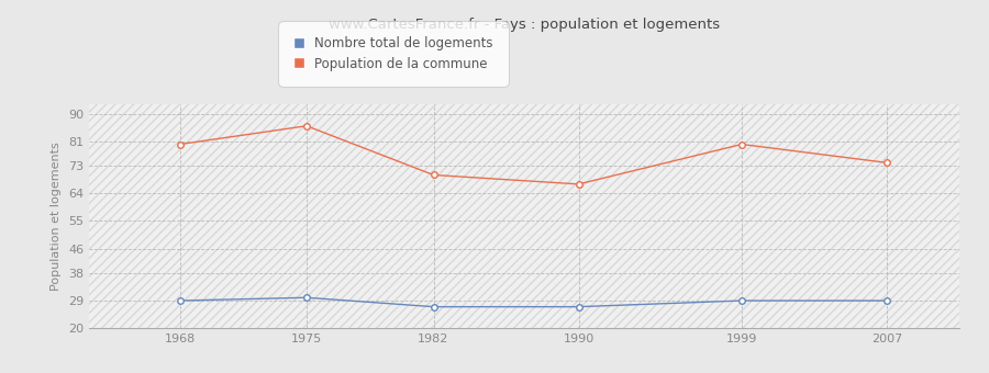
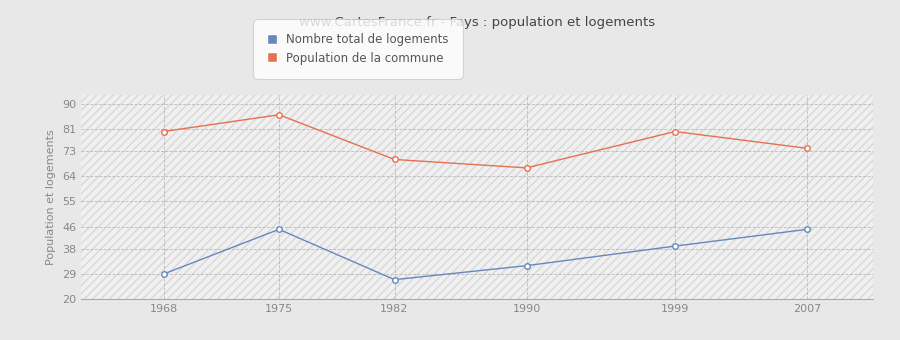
Nombre total de logements/1975: 30 -> 45
Nombre total de logements/1990: 27 -> 32
Nombre total de logements/1999: 29 -> 39
Nombre total de logements/2007: 29 -> 45
